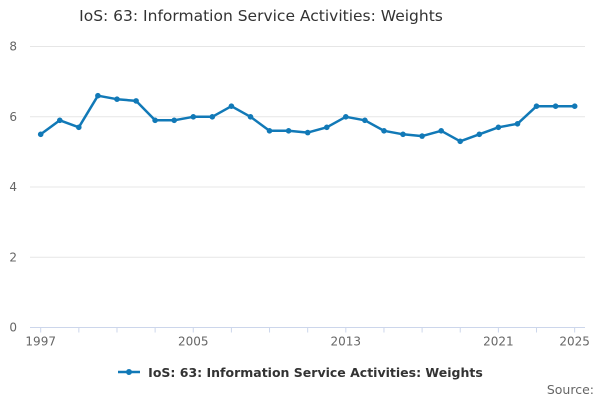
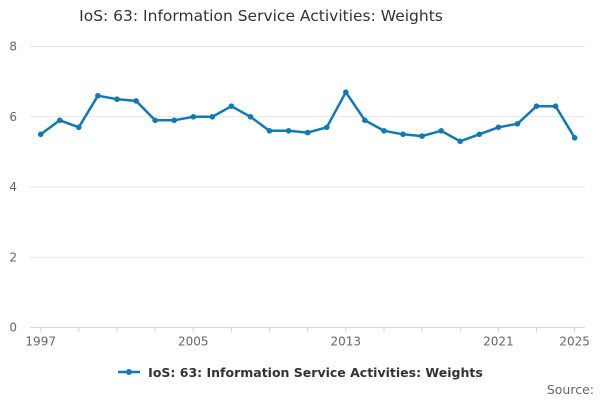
2013: 6.0 -> 6.7
2025: 6.3 -> 5.4
